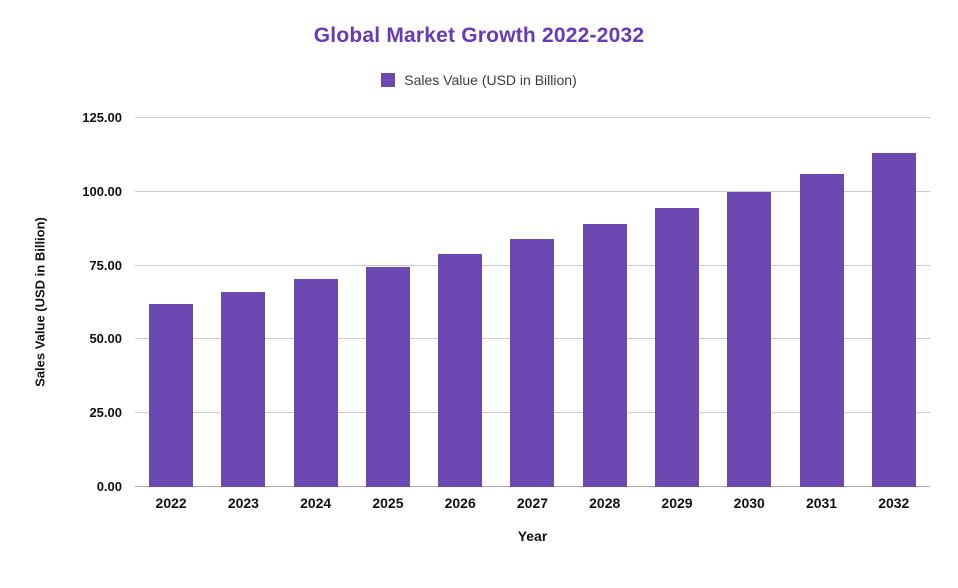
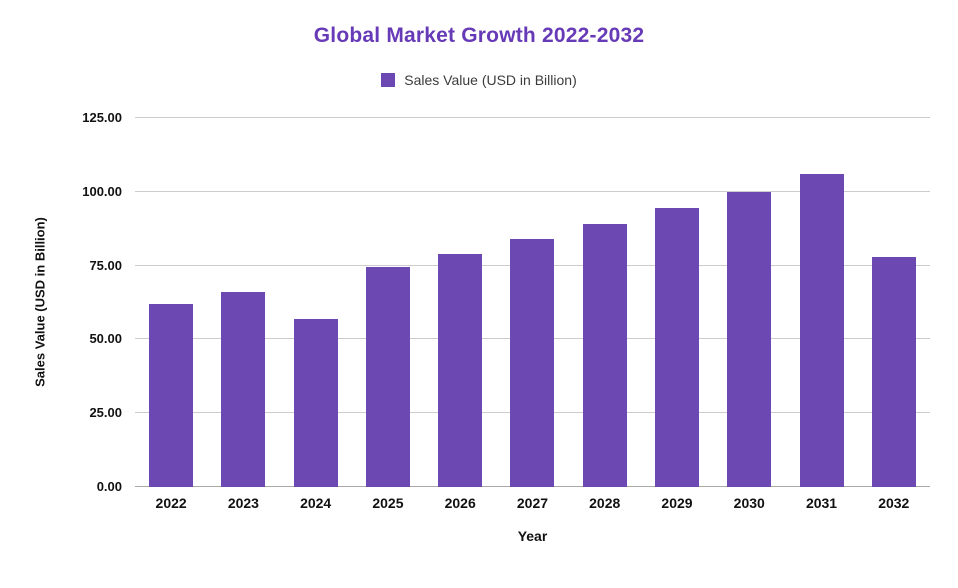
2024: 70 -> 57
2032: 113 -> 78
